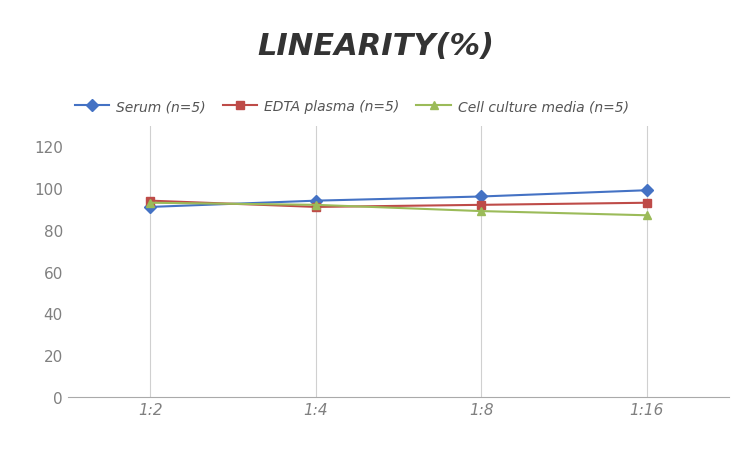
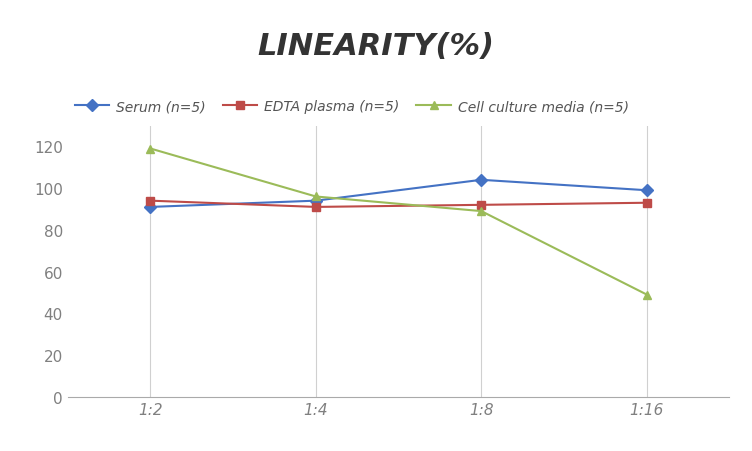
Cell culture media (n=5)/1:2: 93 -> 119
Cell culture media (n=5)/1:4: 92 -> 96
Serum (n=5)/1:8: 96 -> 104
Cell culture media (n=5)/1:16: 87 -> 49
